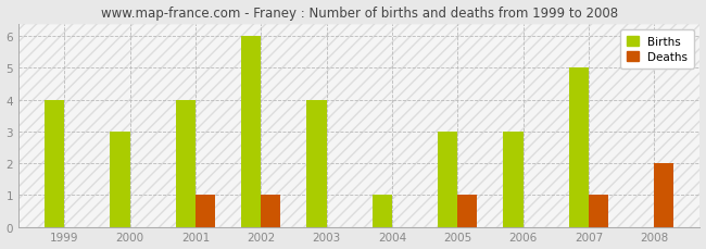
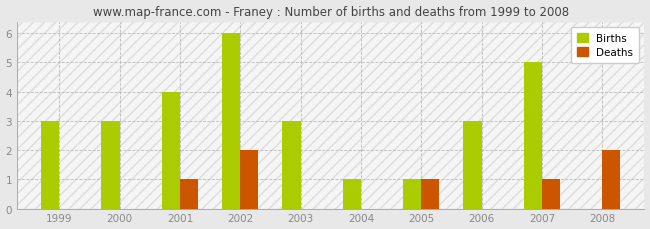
Births/1999: 4 -> 3
Deaths/2002: 1 -> 2
Births/2003: 4 -> 3
Births/2005: 3 -> 1
